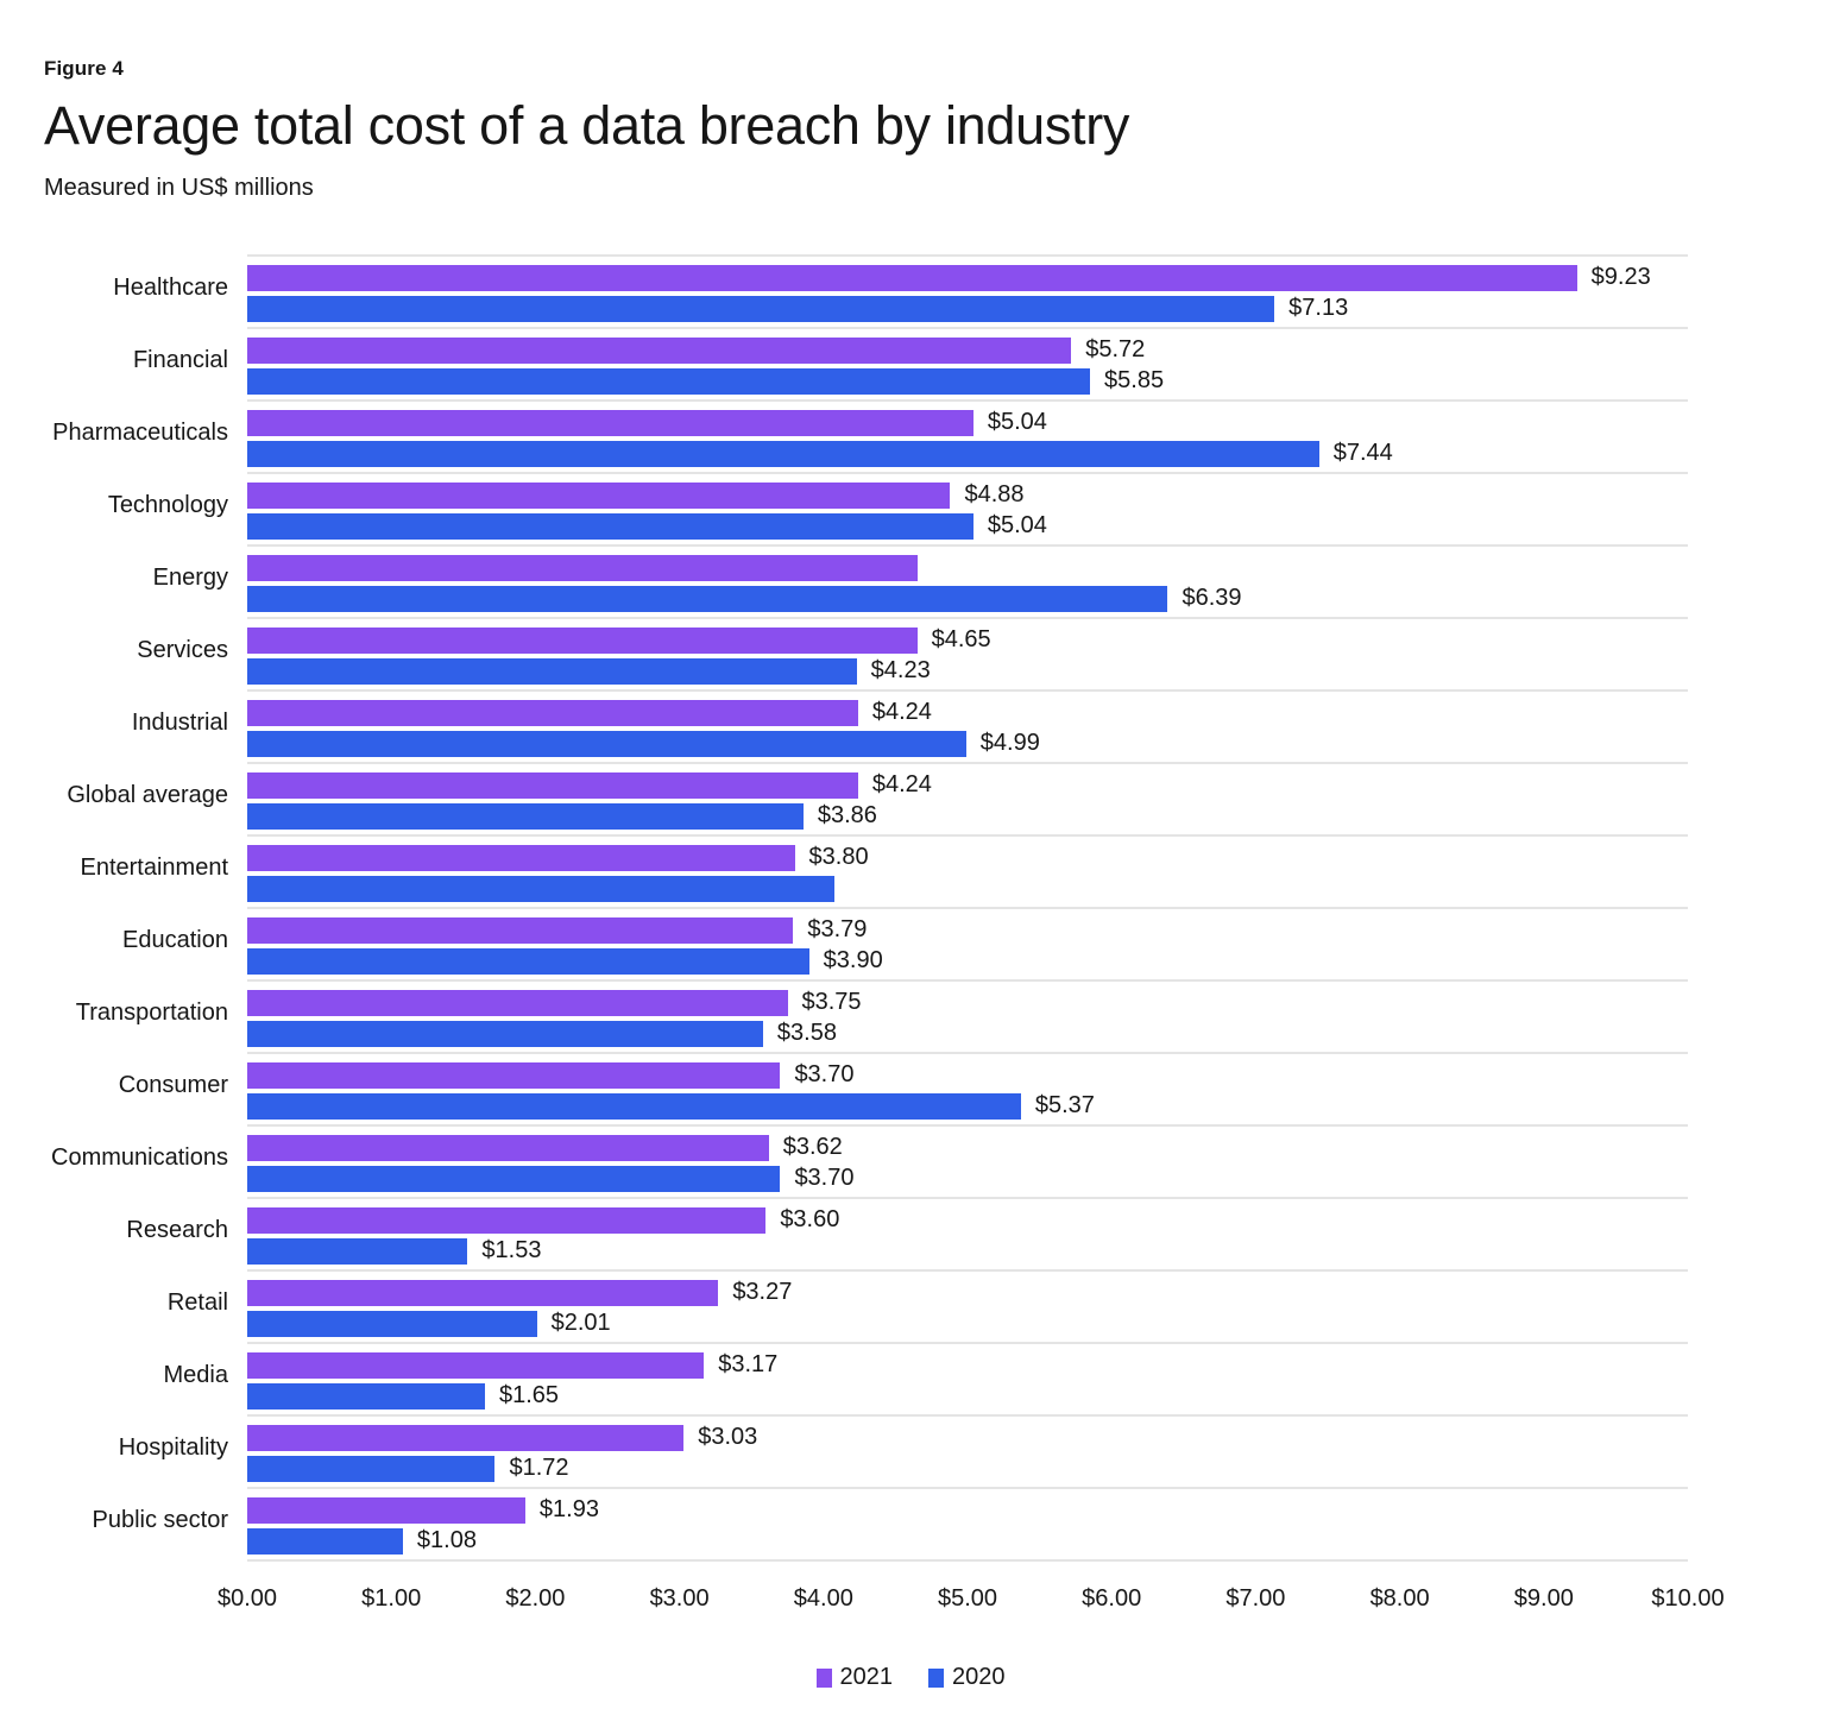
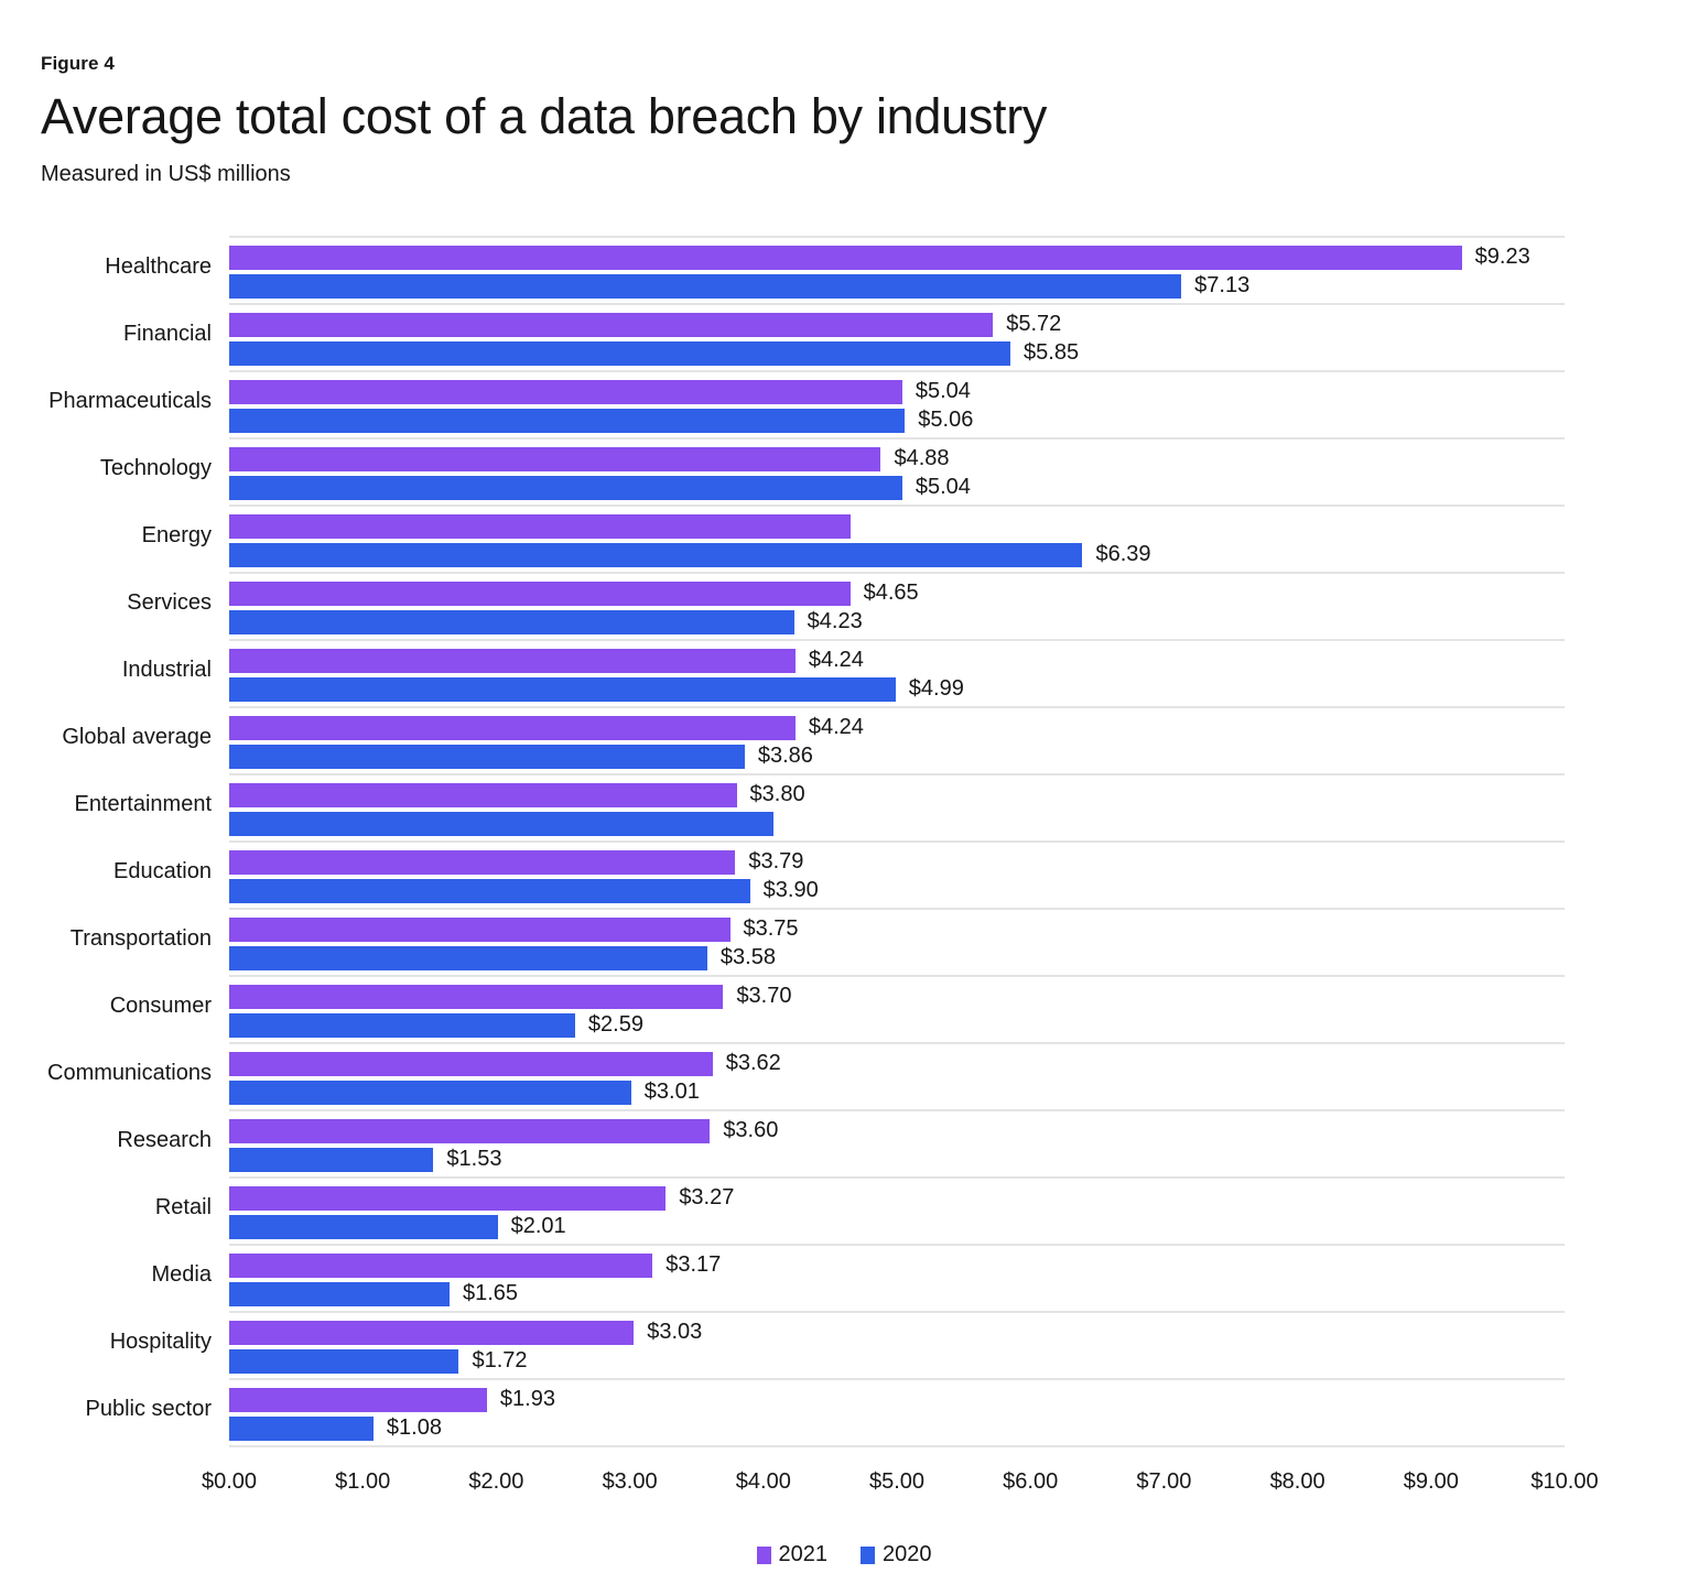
2020/Pharmaceuticals: $7.44 -> $5.06
2020/Consumer: $5.37 -> $2.59
2020/Communications: $3.70 -> $3.01
